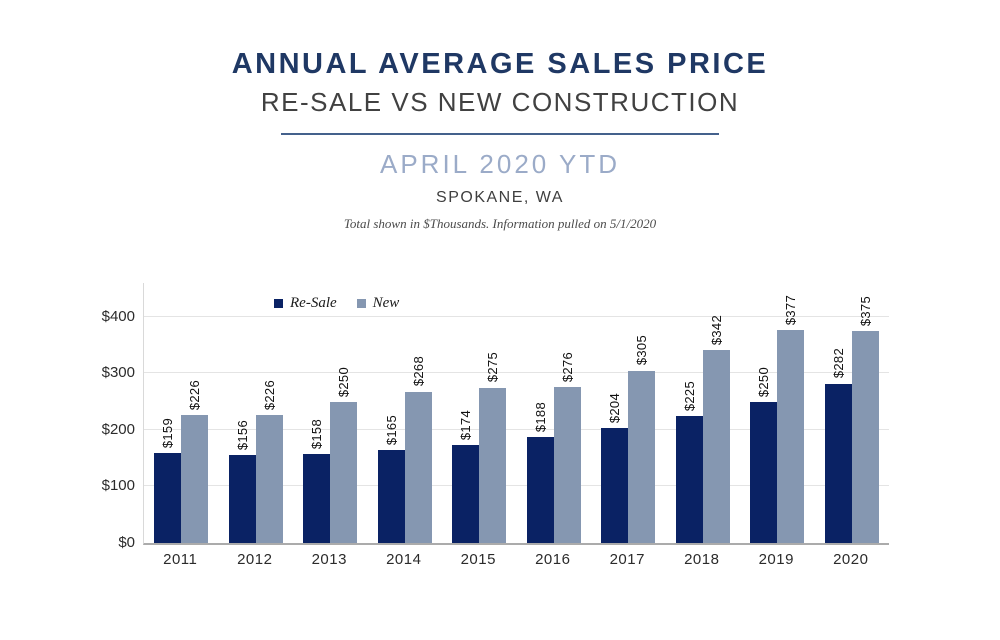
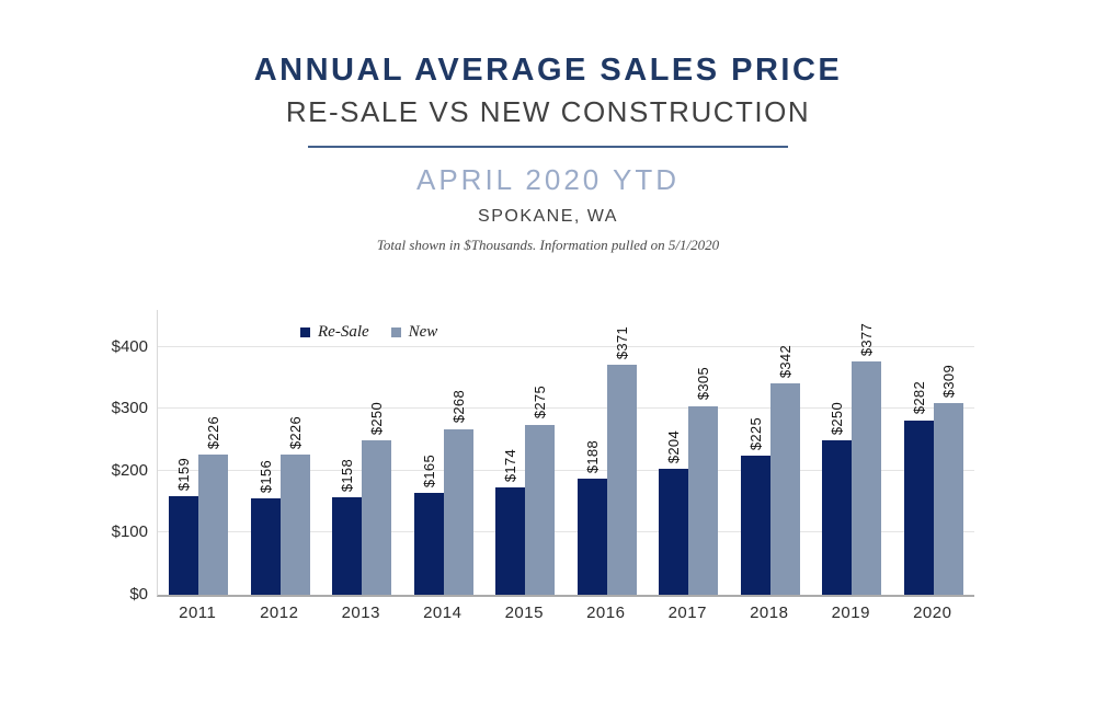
New/2016: $276 -> $371
New/2020: $375 -> $309
